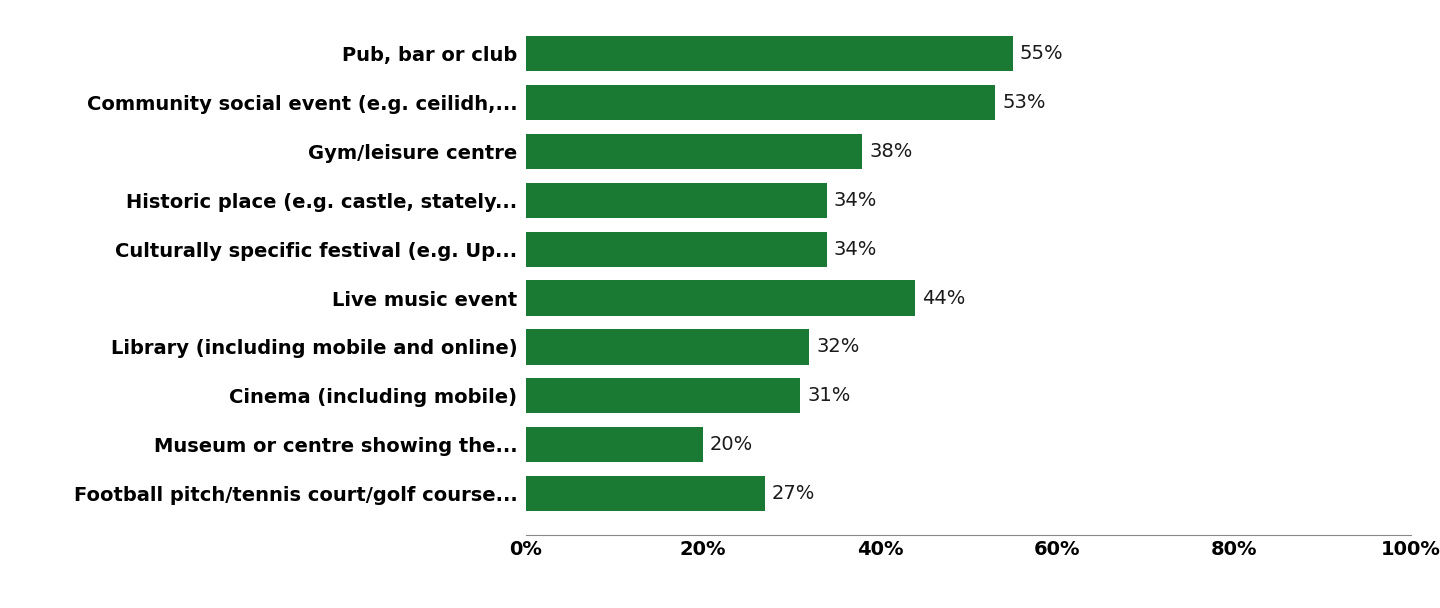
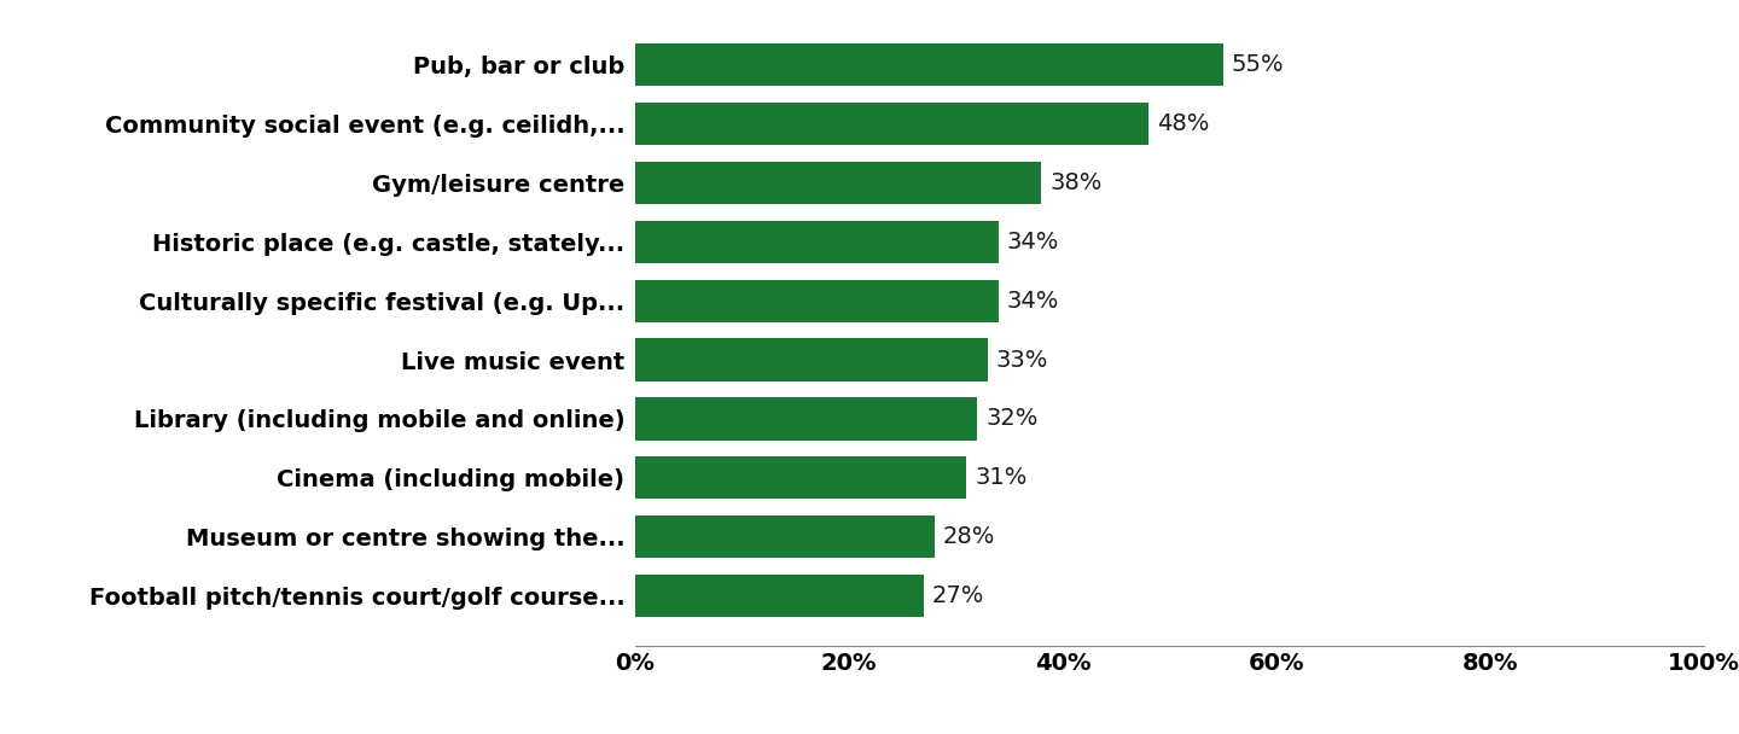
Community social event (e.g. ceilidh,...: 53% -> 48%
Live music event: 44% -> 33%
Museum or centre showing the...: 20% -> 28%
